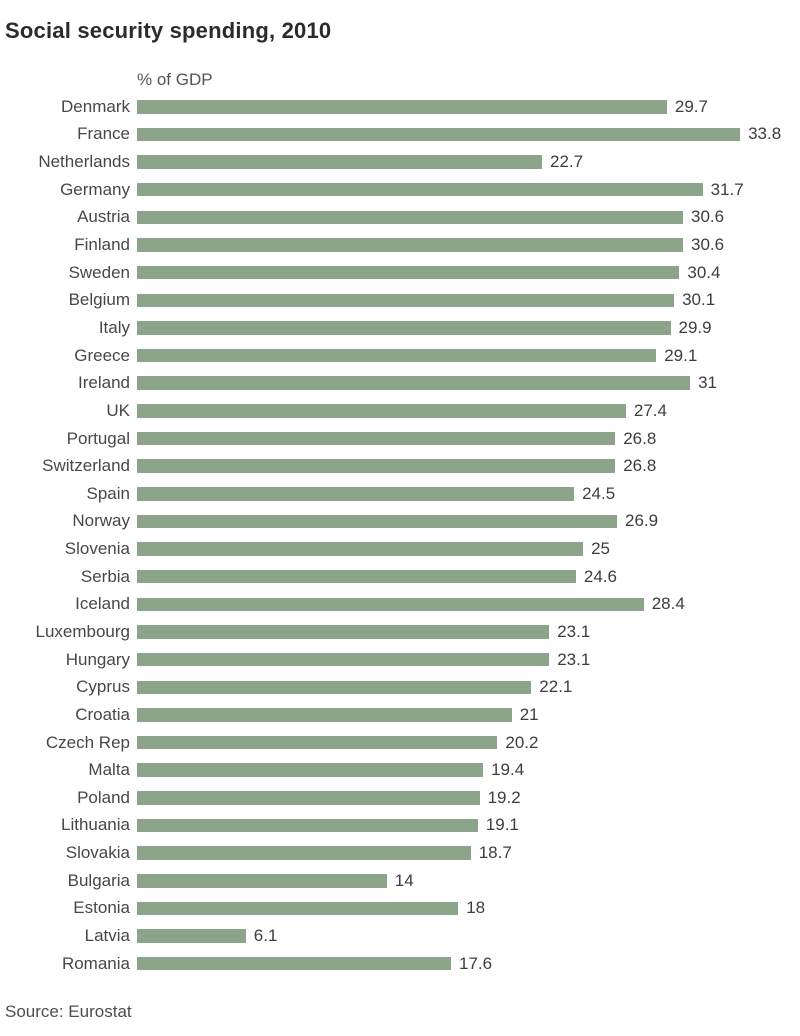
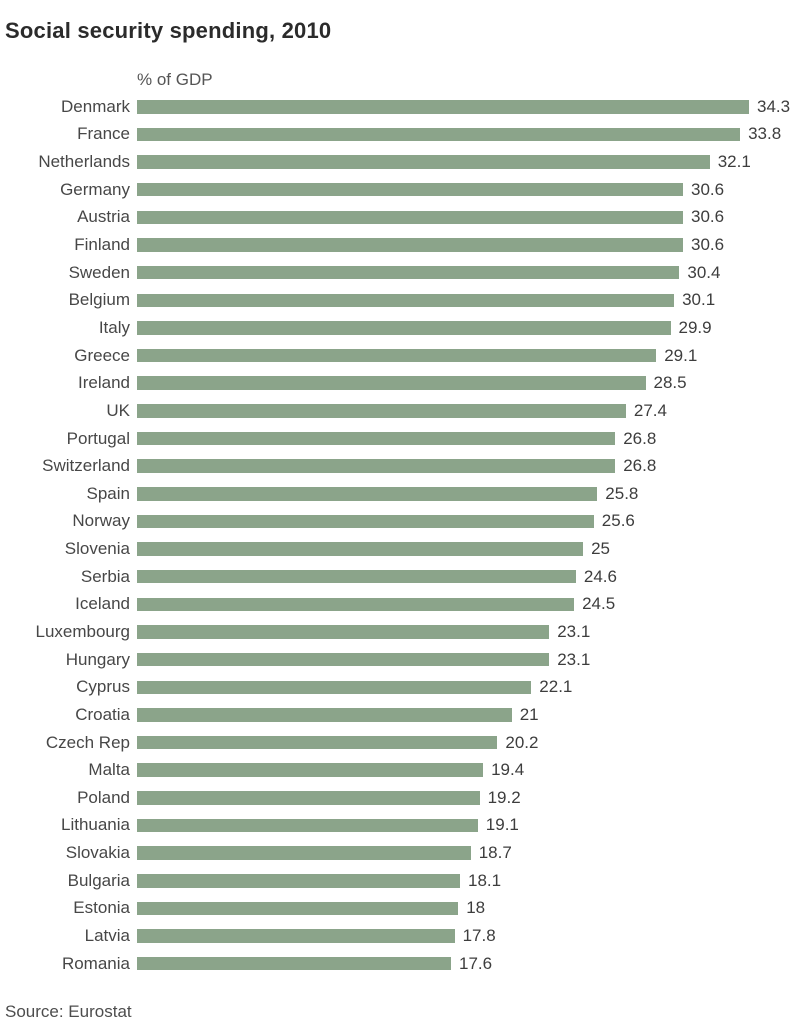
Denmark: 29.7 -> 34.3
Netherlands: 22.7 -> 32.1
Germany: 31.7 -> 30.6
Ireland: 31 -> 28.5
Spain: 24.5 -> 25.8
Norway: 26.9 -> 25.6
Iceland: 28.4 -> 24.5
Bulgaria: 14 -> 18.1
Latvia: 6.1 -> 17.8
